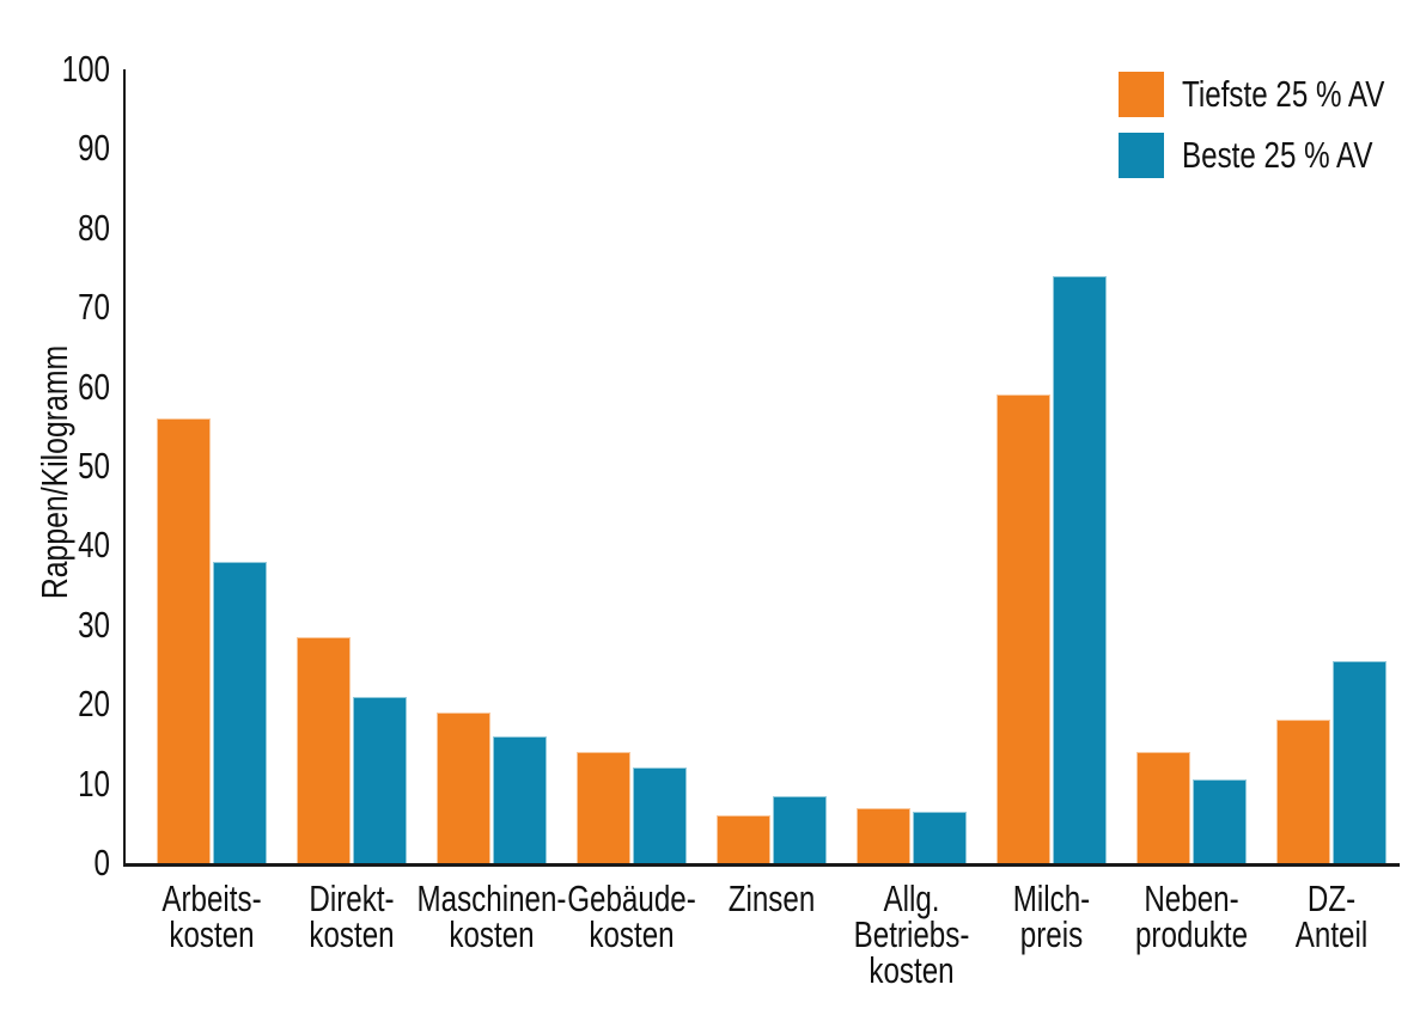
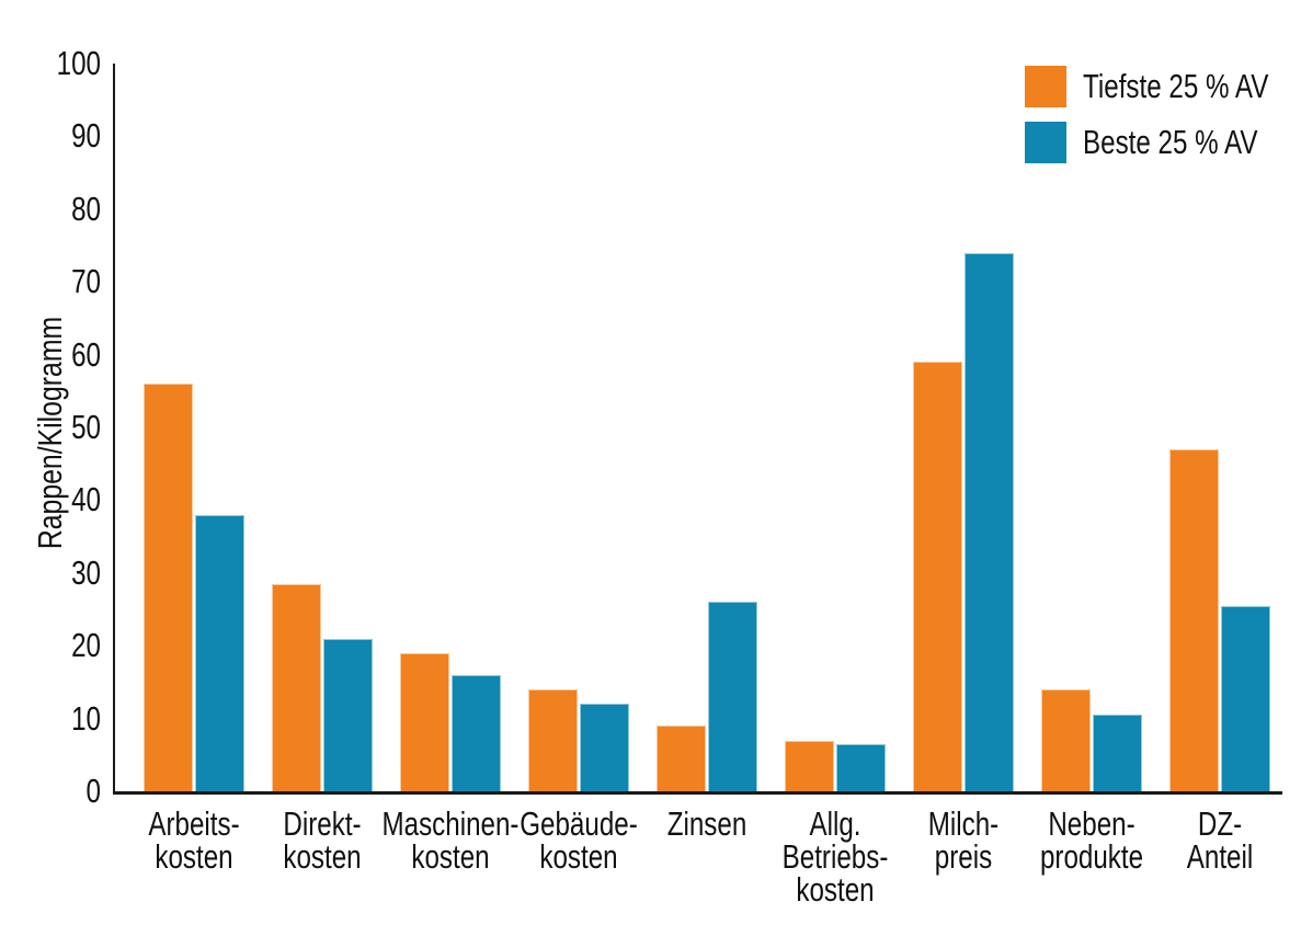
Tiefste 25 % AV/Zinsen: 6 -> 9
Beste 25 % AV/Zinsen: 8 -> 26
Tiefste 25 % AV/DZ-Anteil: 18 -> 47
